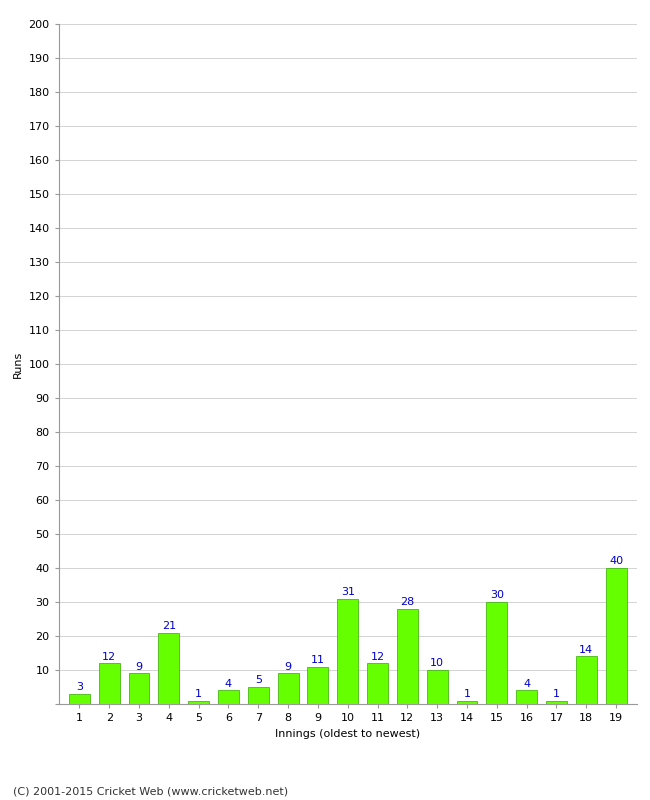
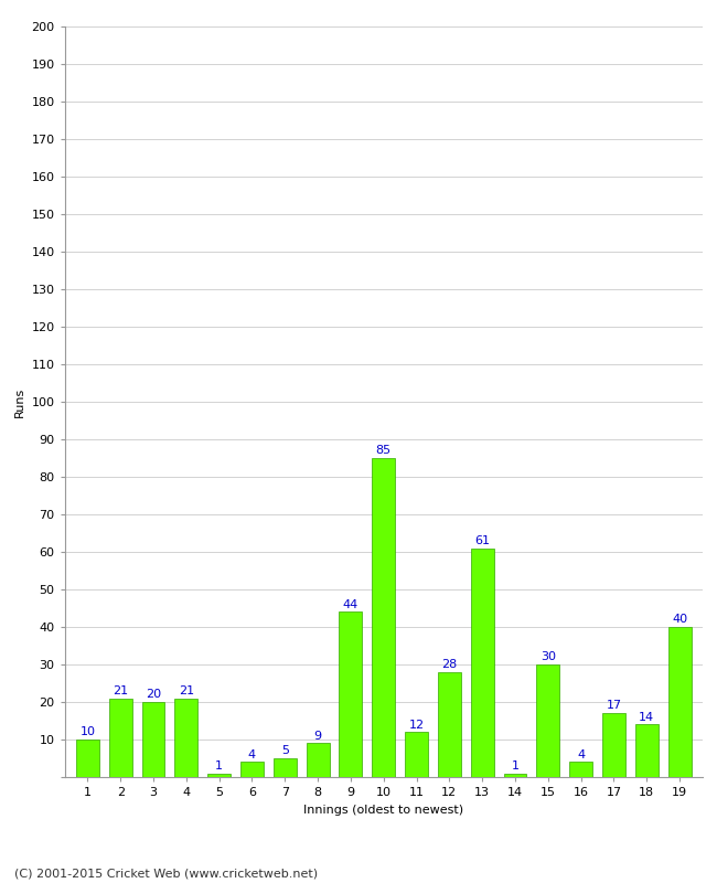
1: 3 -> 10
2: 12 -> 21
3: 9 -> 20
9: 11 -> 44
10: 31 -> 85
13: 10 -> 61
17: 1 -> 17
